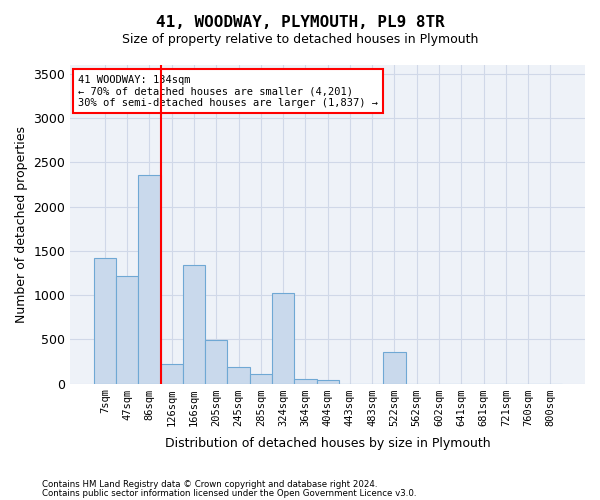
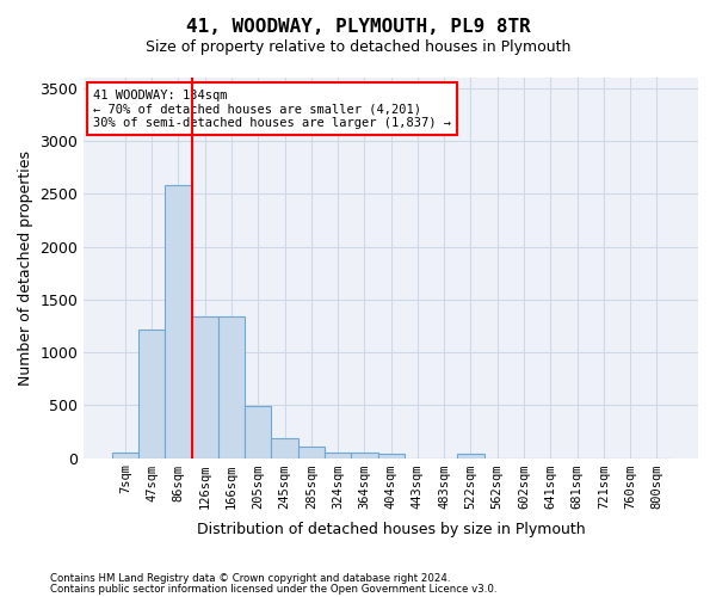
7sqm: 1420 -> 50
86sqm: 2360 -> 2580
126sqm: 220 -> 1340
324sqm: 1020 -> 50
522sqm: 360 -> 40
